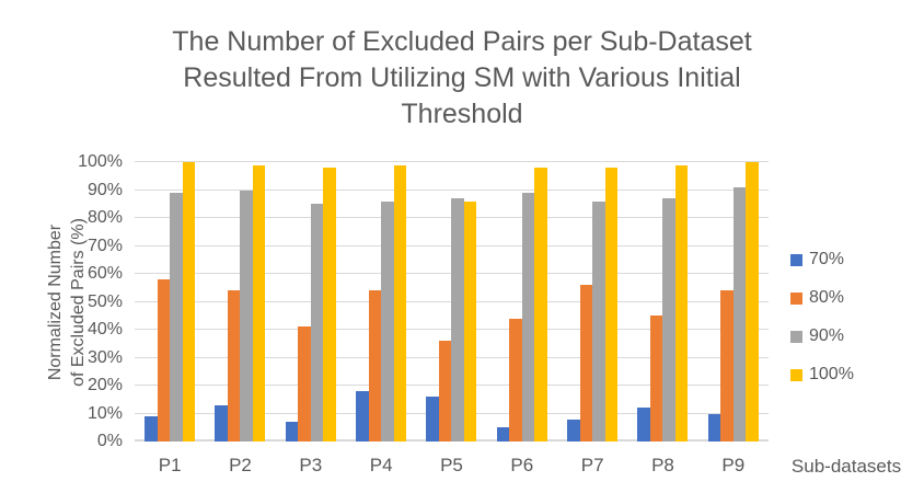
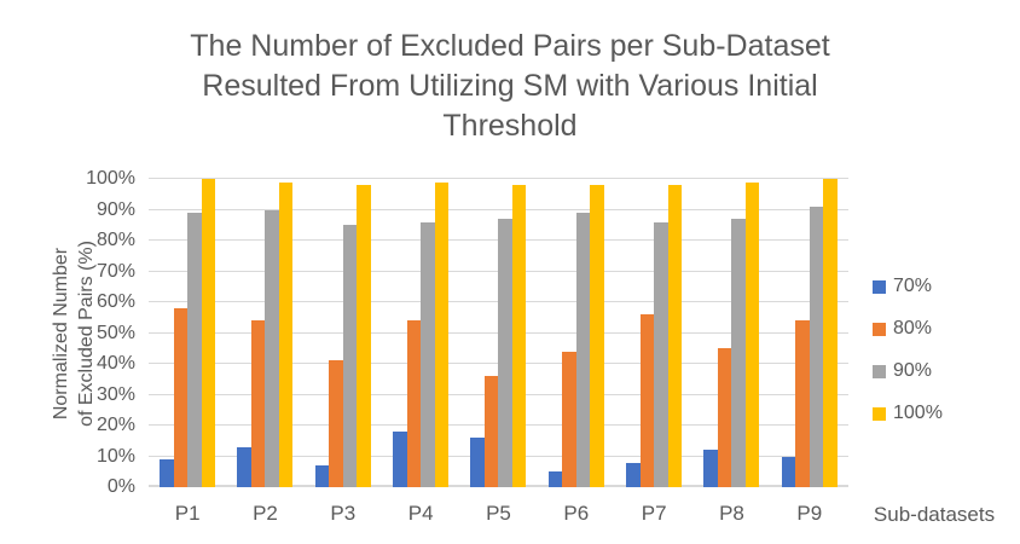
100%/P5: 86% -> 98%
